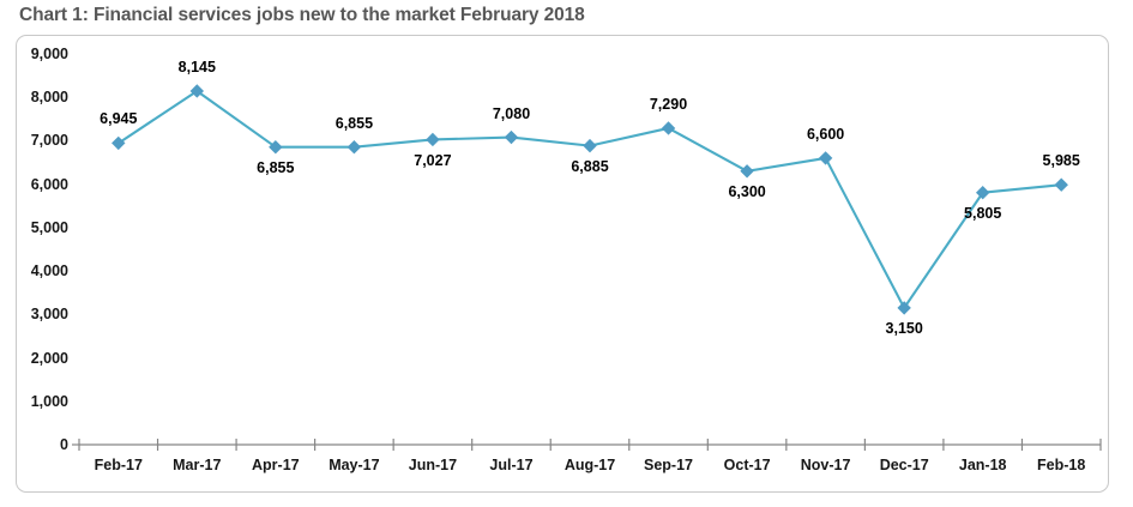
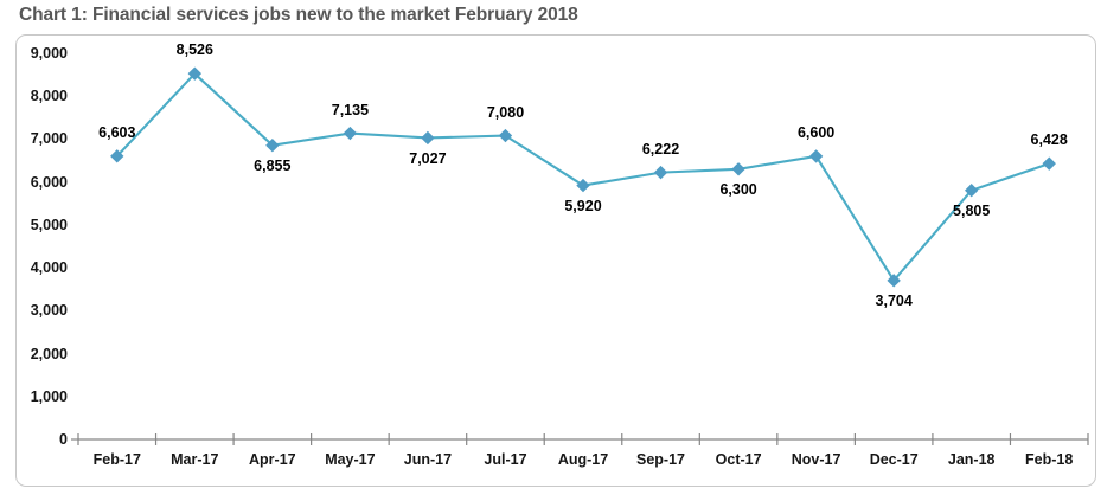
Feb-17: 6,945 -> 6,603
Mar-17: 8,145 -> 8,526
May-17: 6,855 -> 7,135
Aug-17: 6,885 -> 5,920
Sep-17: 7,290 -> 6,222
Dec-17: 3,150 -> 3,704
Feb-18: 5,985 -> 6,428
